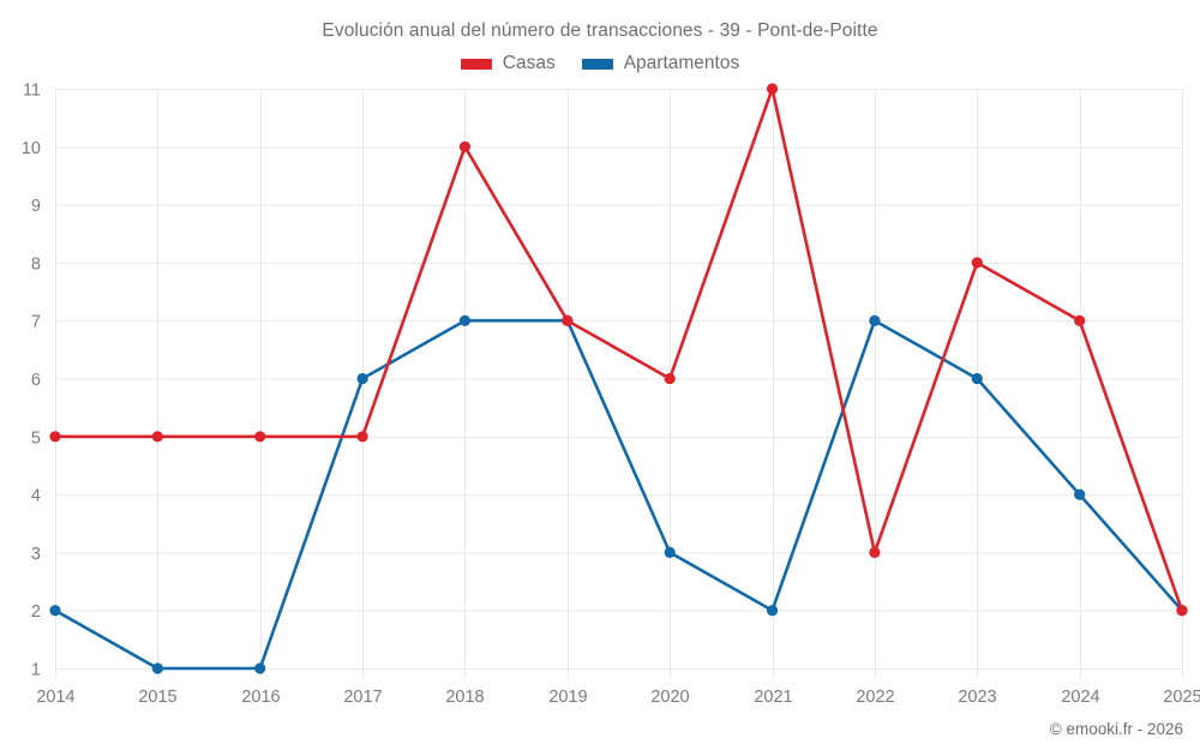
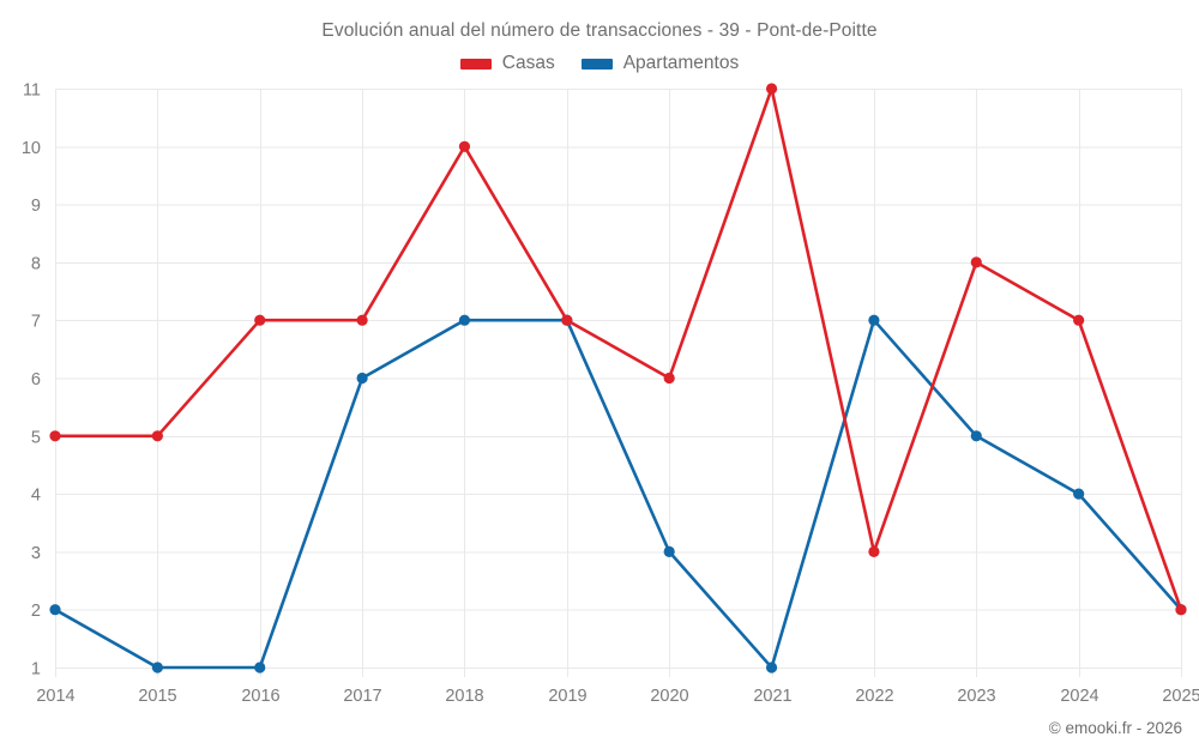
Casas/2016: 5 -> 7
Casas/2017: 5 -> 7
Apartamentos/2021: 2 -> 1
Apartamentos/2023: 6 -> 5
